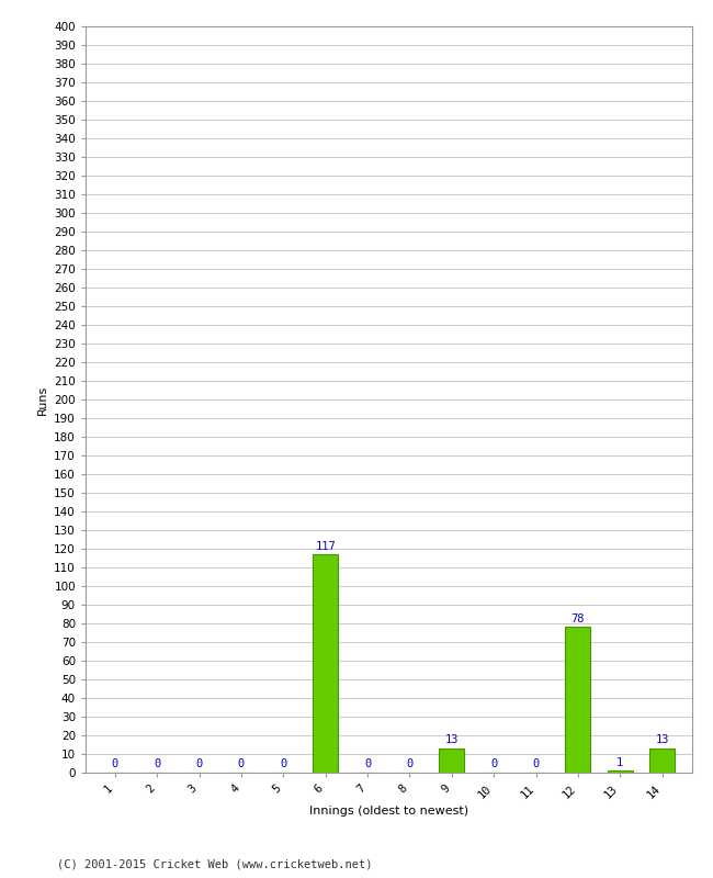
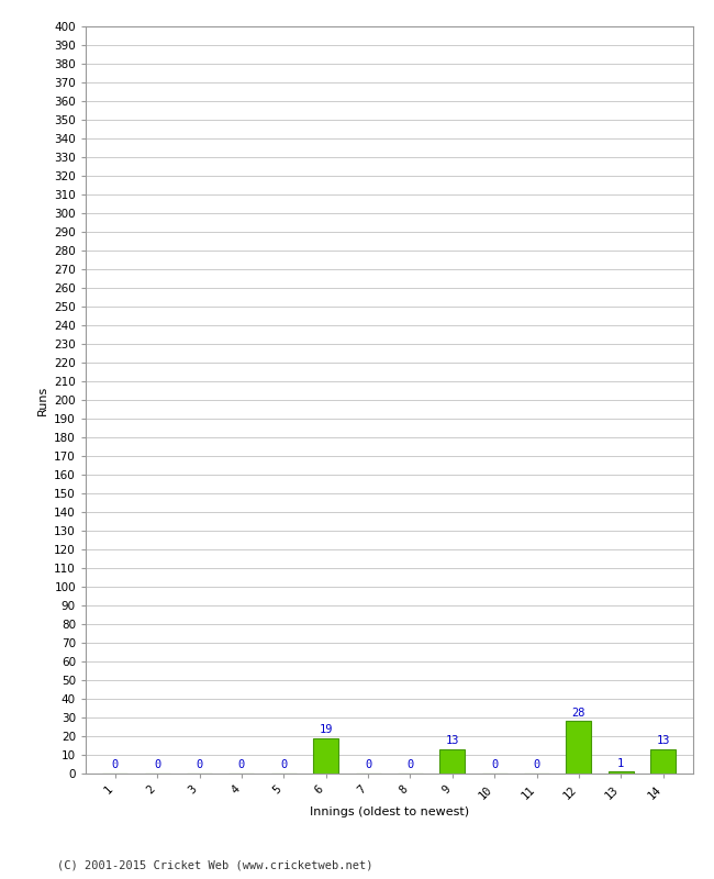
6: 117 -> 19
12: 78 -> 28
